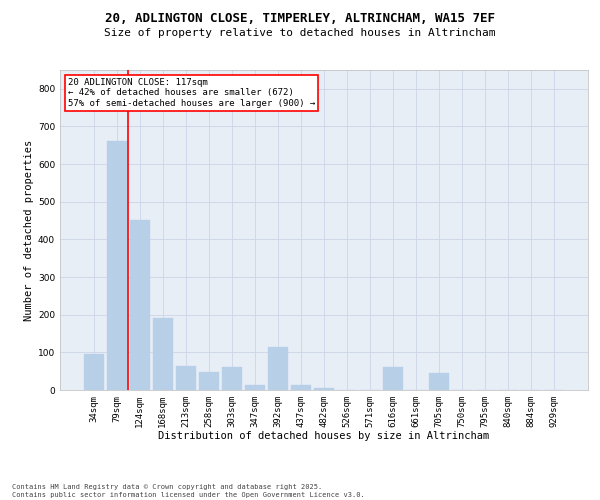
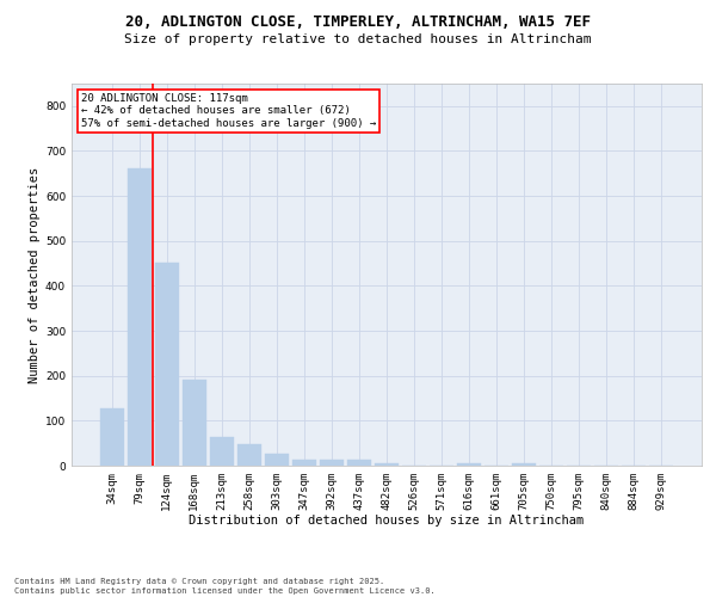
34sqm: 95 -> 128
303sqm: 60 -> 26
392sqm: 115 -> 13
616sqm: 60 -> 6
705sqm: 45 -> 6
